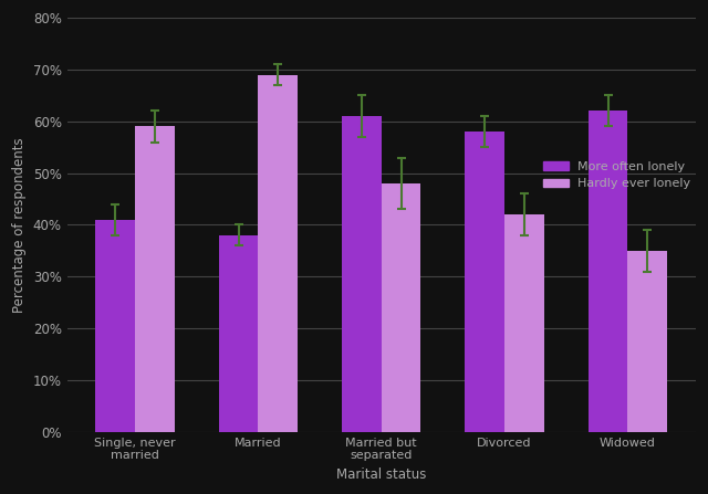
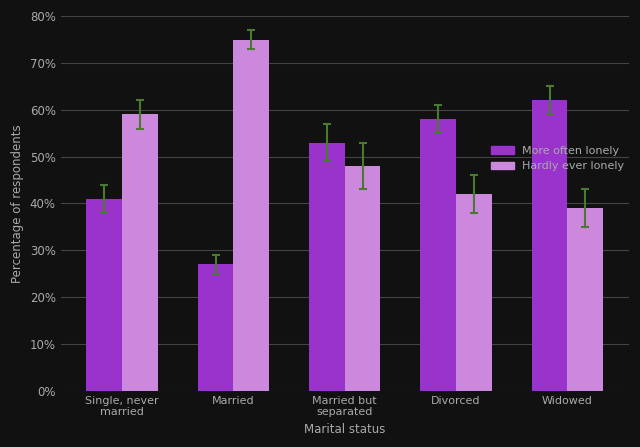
More often lonely/Married: 38% -> 27%
Hardly ever lonely/Married: 69% -> 75%
More often lonely/Married but separated: 61% -> 53%
Hardly ever lonely/Widowed: 35% -> 39%
